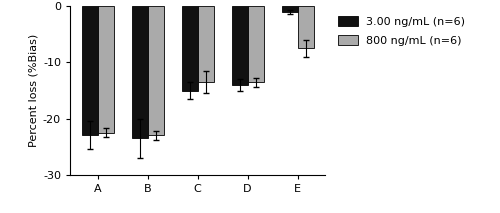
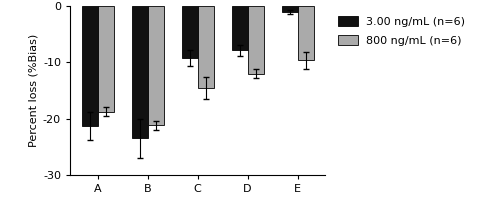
3.00 ng/mL (n=6)/A: -23.0 -> -21.4
800 ng/mL (n=6)/A: -22.5 -> -18.8
800 ng/mL (n=6)/B: -23.0 -> -21.2
3.00 ng/mL (n=6)/C: -15.0 -> -9.2
800 ng/mL (n=6)/C: -13.5 -> -14.6
3.00 ng/mL (n=6)/D: -14.0 -> -7.8
800 ng/mL (n=6)/D: -13.5 -> -12.0
800 ng/mL (n=6)/E: -7.5 -> -9.6
